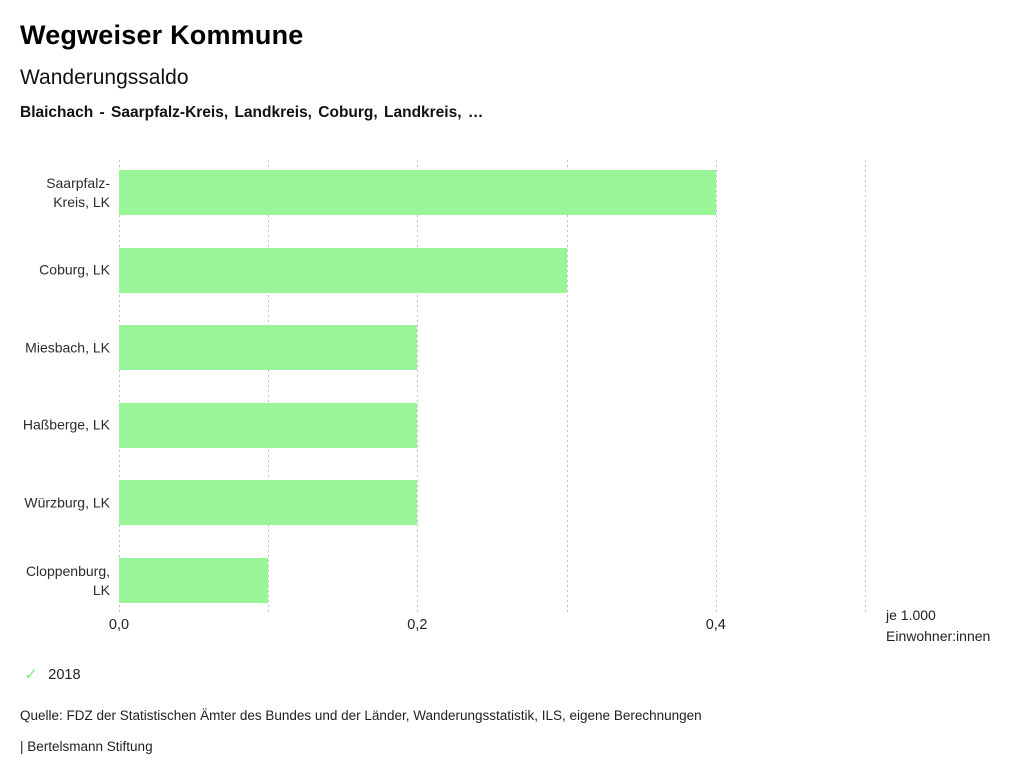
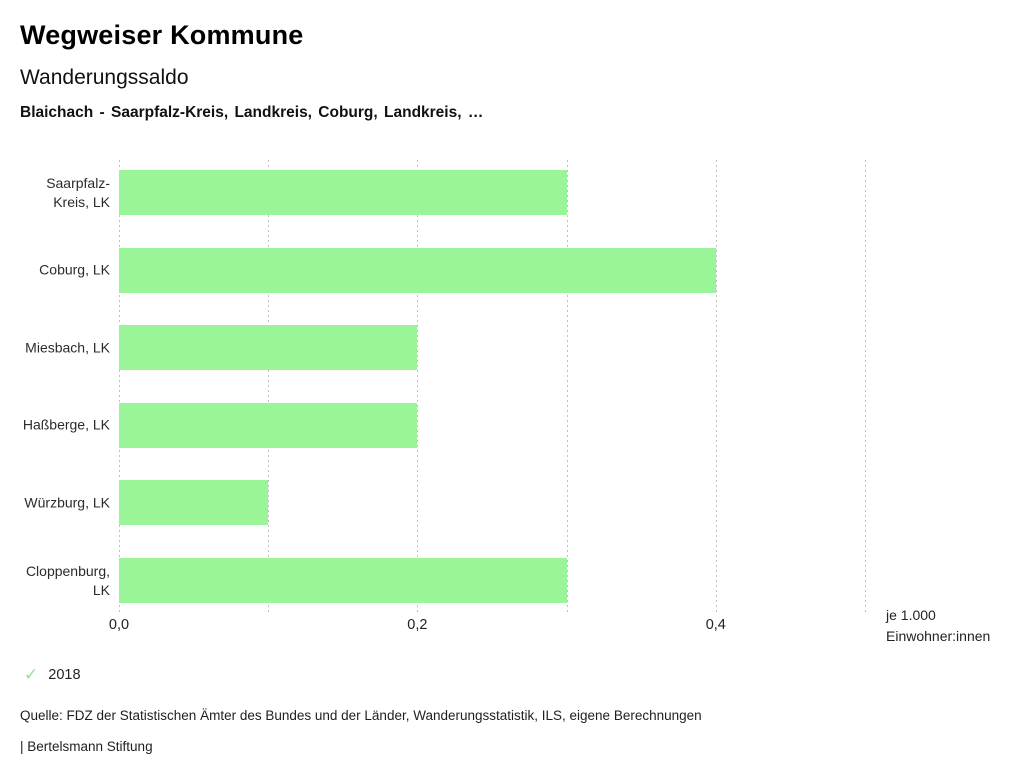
Saarpfalz-Kreis, LK: 0,4 -> 0,3
Coburg, LK: 0,3 -> 0,4
Würzburg, LK: 0,2 -> 0,1
Cloppenburg, LK: 0,1 -> 0,3
